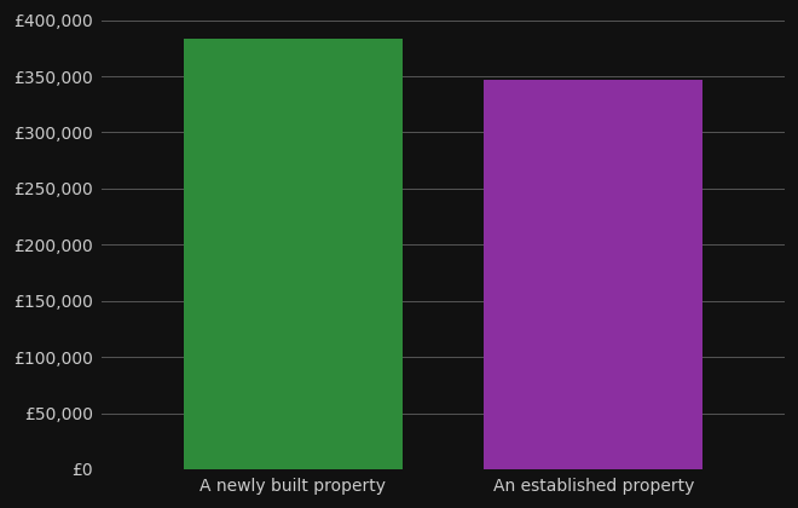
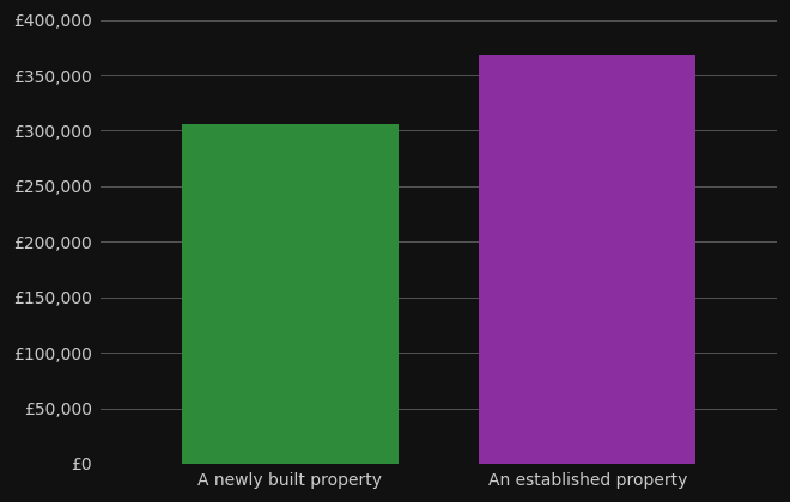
A newly built property: £383,000 -> £306,000
An established property: £347,000 -> £368,000
